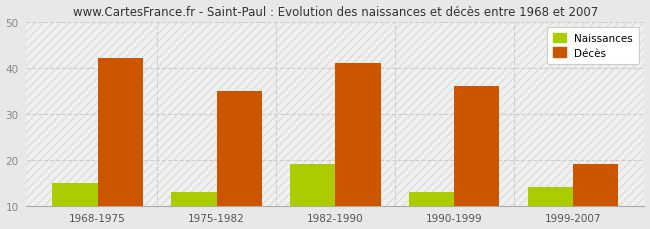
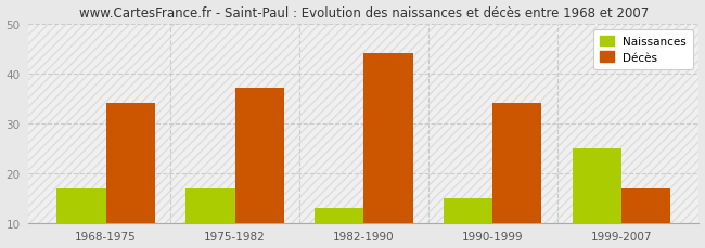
Naissances/1968-1975: 15 -> 17
Décès/1968-1975: 42 -> 34
Naissances/1975-1982: 13 -> 17
Décès/1975-1982: 35 -> 37
Naissances/1982-1990: 19 -> 13
Décès/1982-1990: 41 -> 44
Naissances/1990-1999: 13 -> 15
Décès/1990-1999: 36 -> 34
Naissances/1999-2007: 14 -> 25
Décès/1999-2007: 19 -> 17
